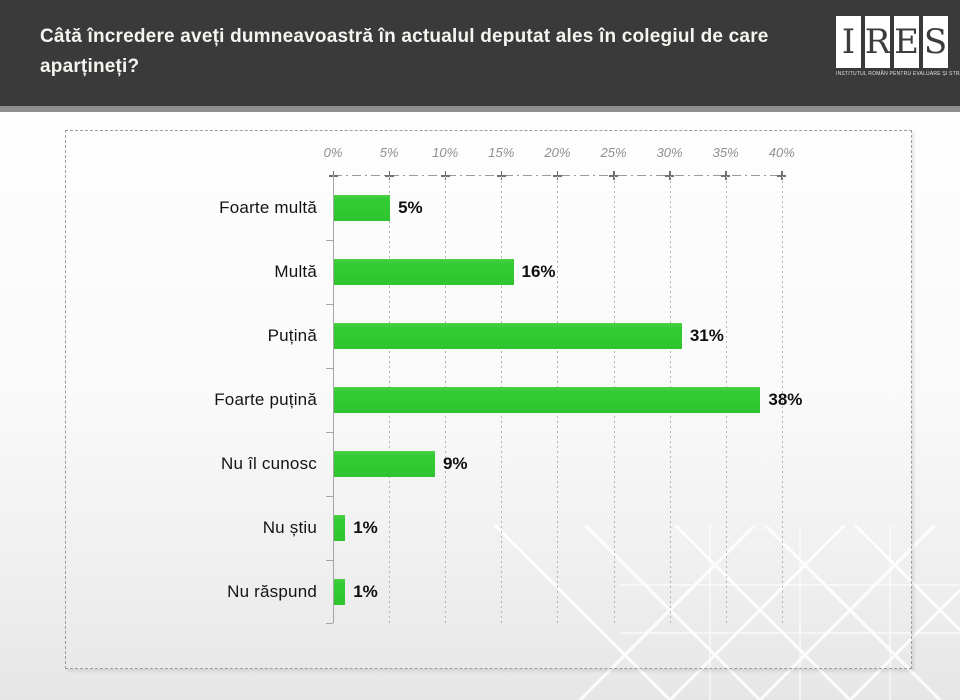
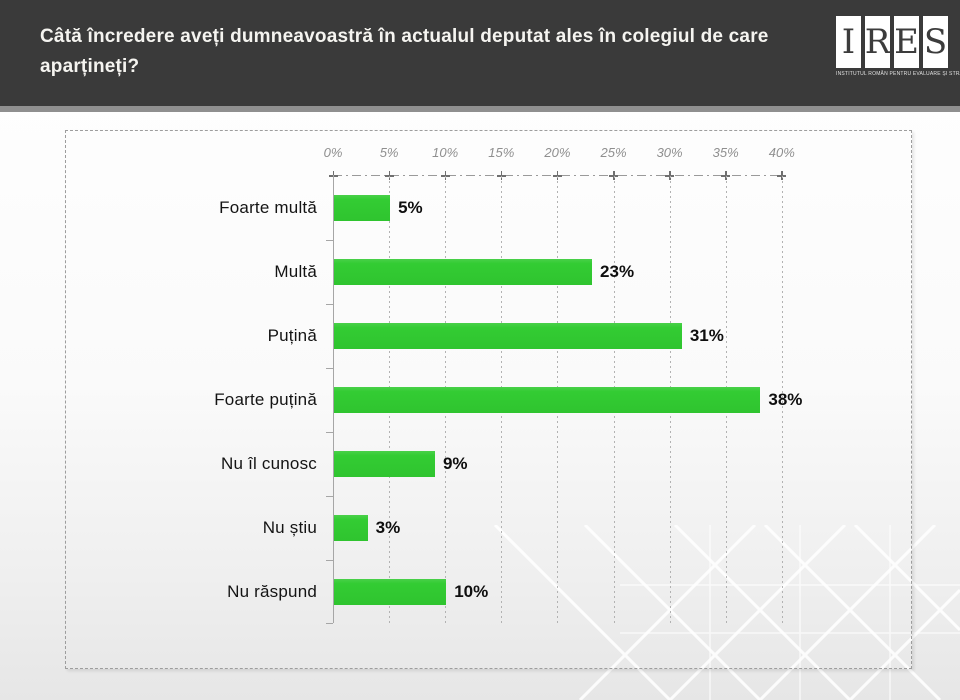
Multă: 16% -> 23%
Nu știu: 1% -> 3%
Nu răspund: 1% -> 10%
